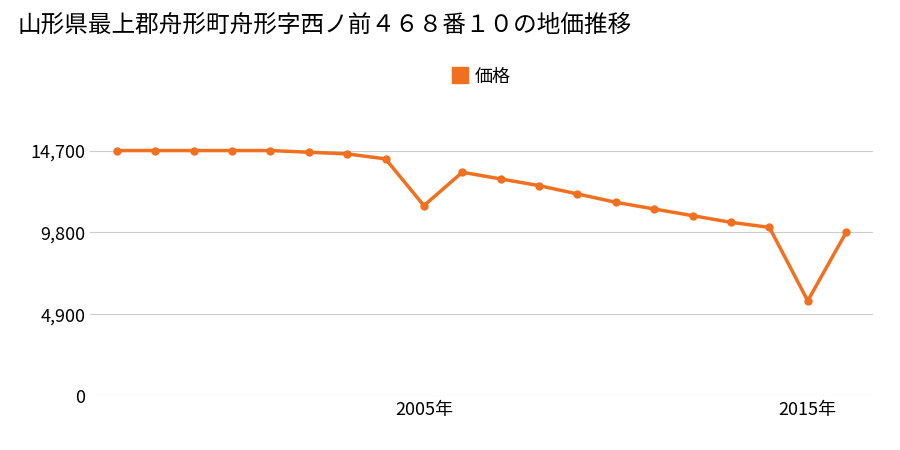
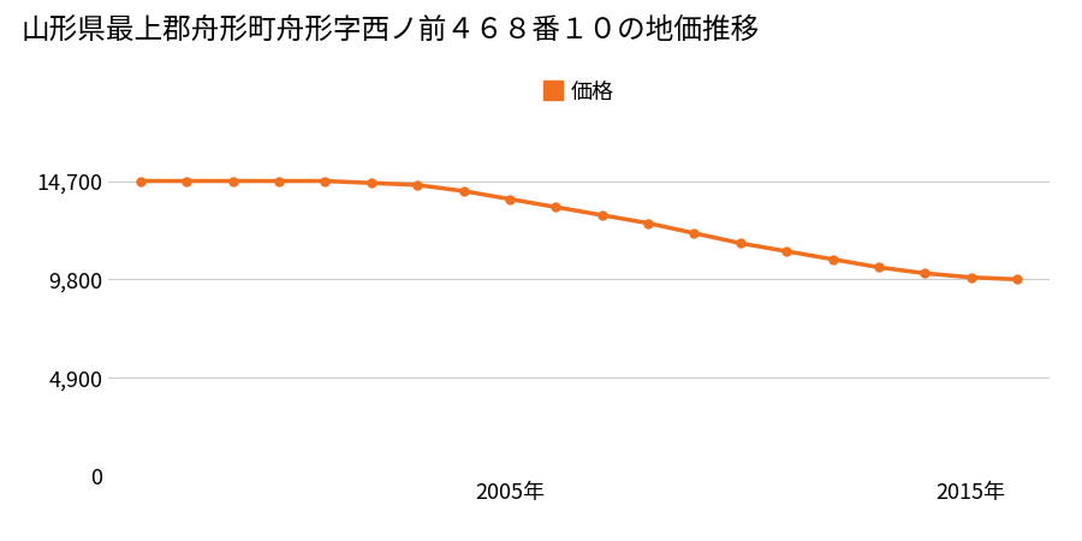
2005年: 11,400 -> 13,800
2015年: 5,700 -> 9,900
